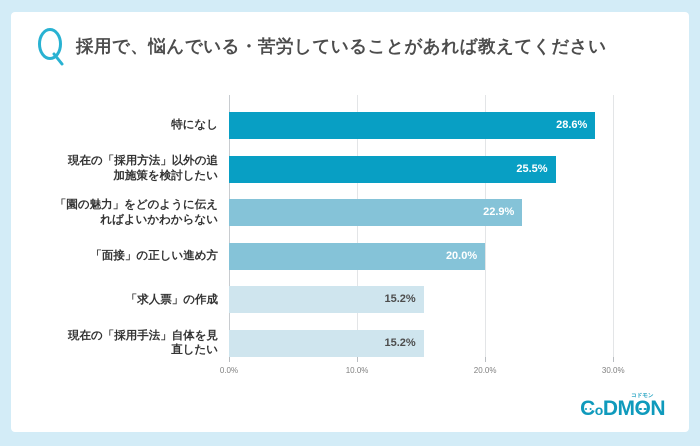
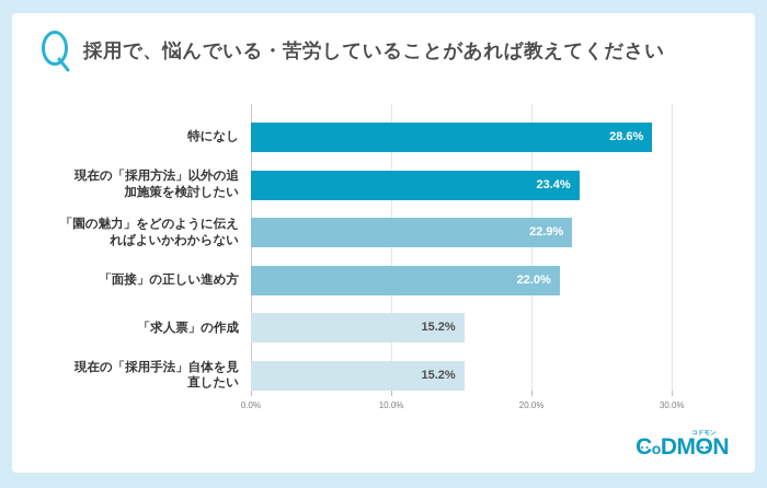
現在の「採用方法」以外の追 加施策を検討したい: 25.5% -> 23.4%
「面接」の正しい進め方: 20.0% -> 22.0%
